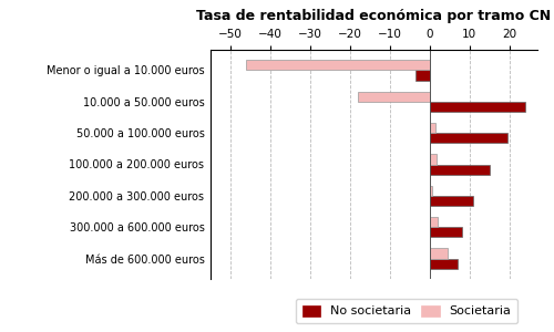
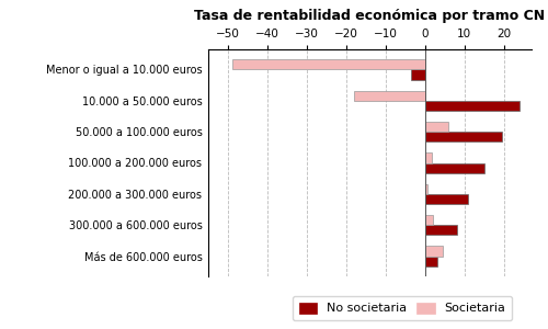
Societaria/Menor o igual a 10.000 euros: -46.0 -> -49.0
Societaria/50.000 a 100.000 euros: 1.5 -> 6.0
No societaria/Más de 600.000 euros: 7.0 -> 3.0
